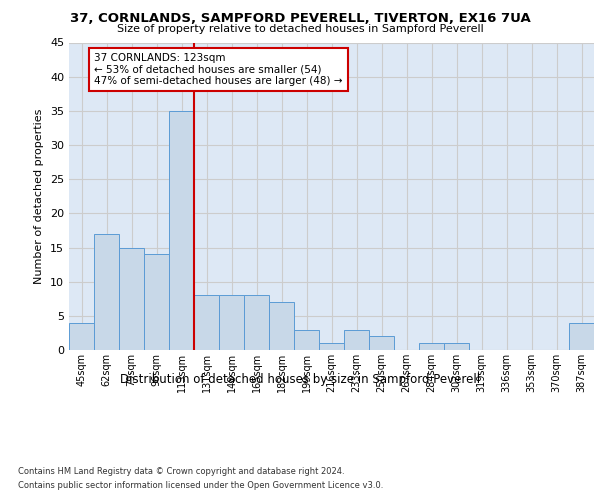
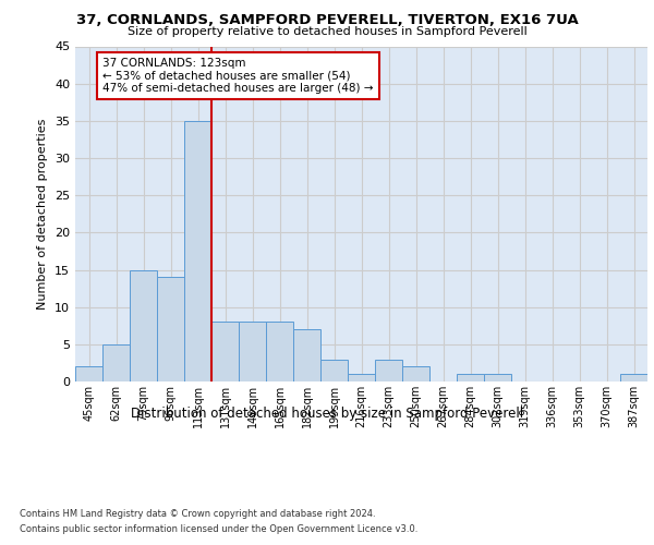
45sqm: 4 -> 2
62sqm: 17 -> 5
387sqm: 4 -> 1
